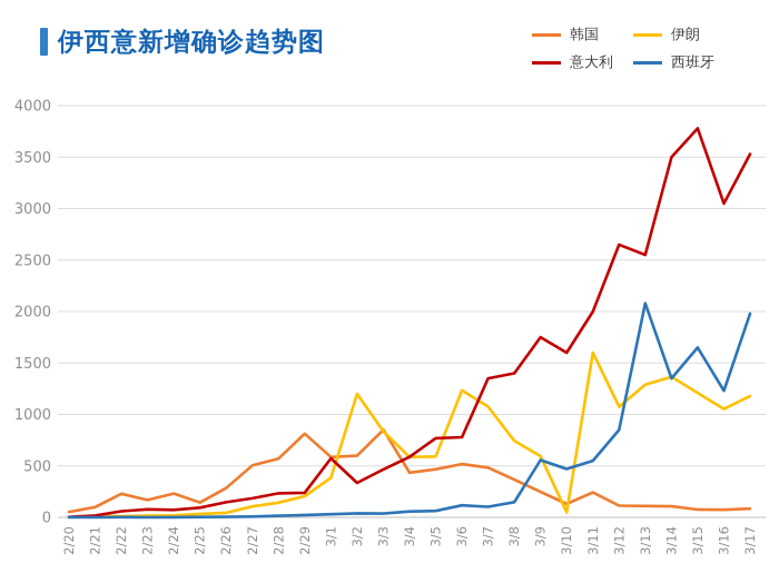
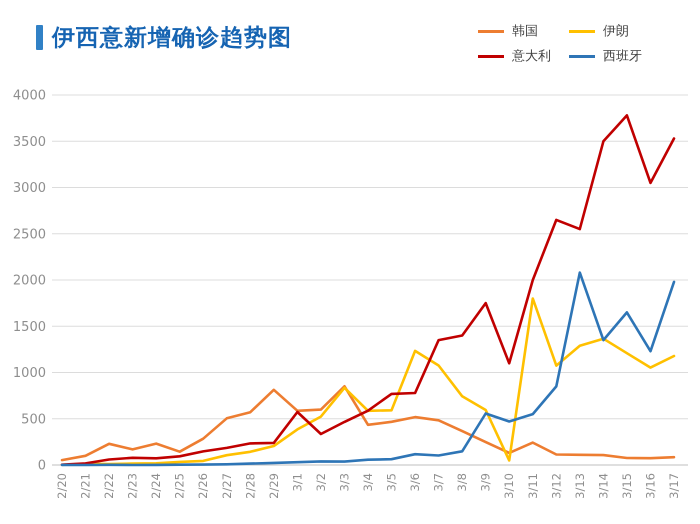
伊朗/3/2: 1200 -> 500
意大利/3/10: 1600 -> 1100
伊朗/3/11: 1600 -> 1800
